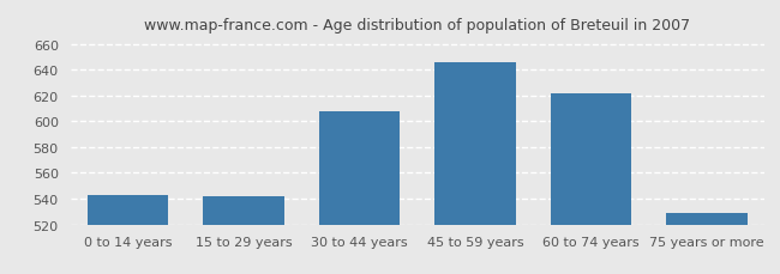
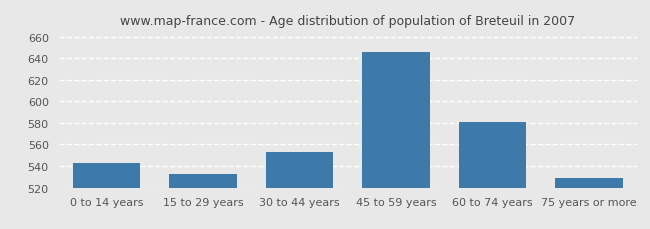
15 to 29 years: 542 -> 533
30 to 44 years: 608 -> 553
60 to 74 years: 622 -> 581
